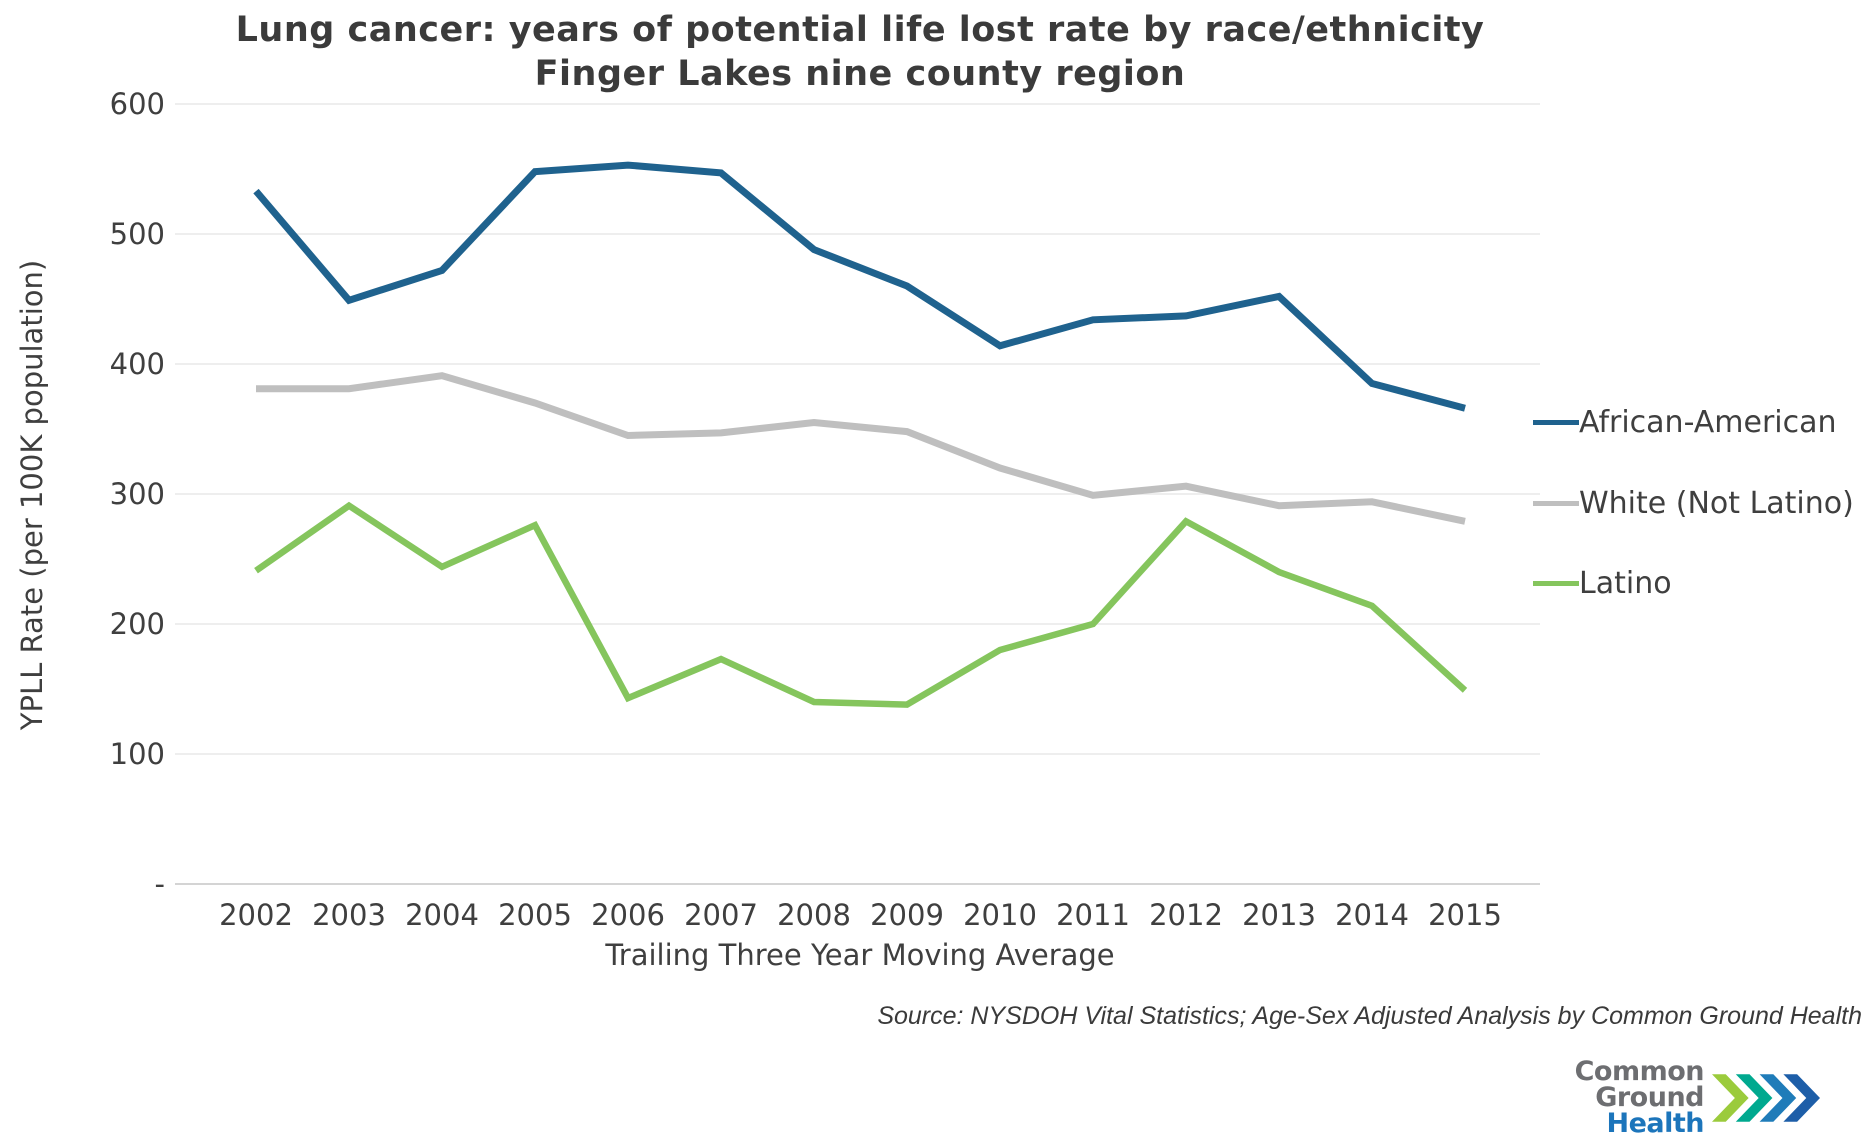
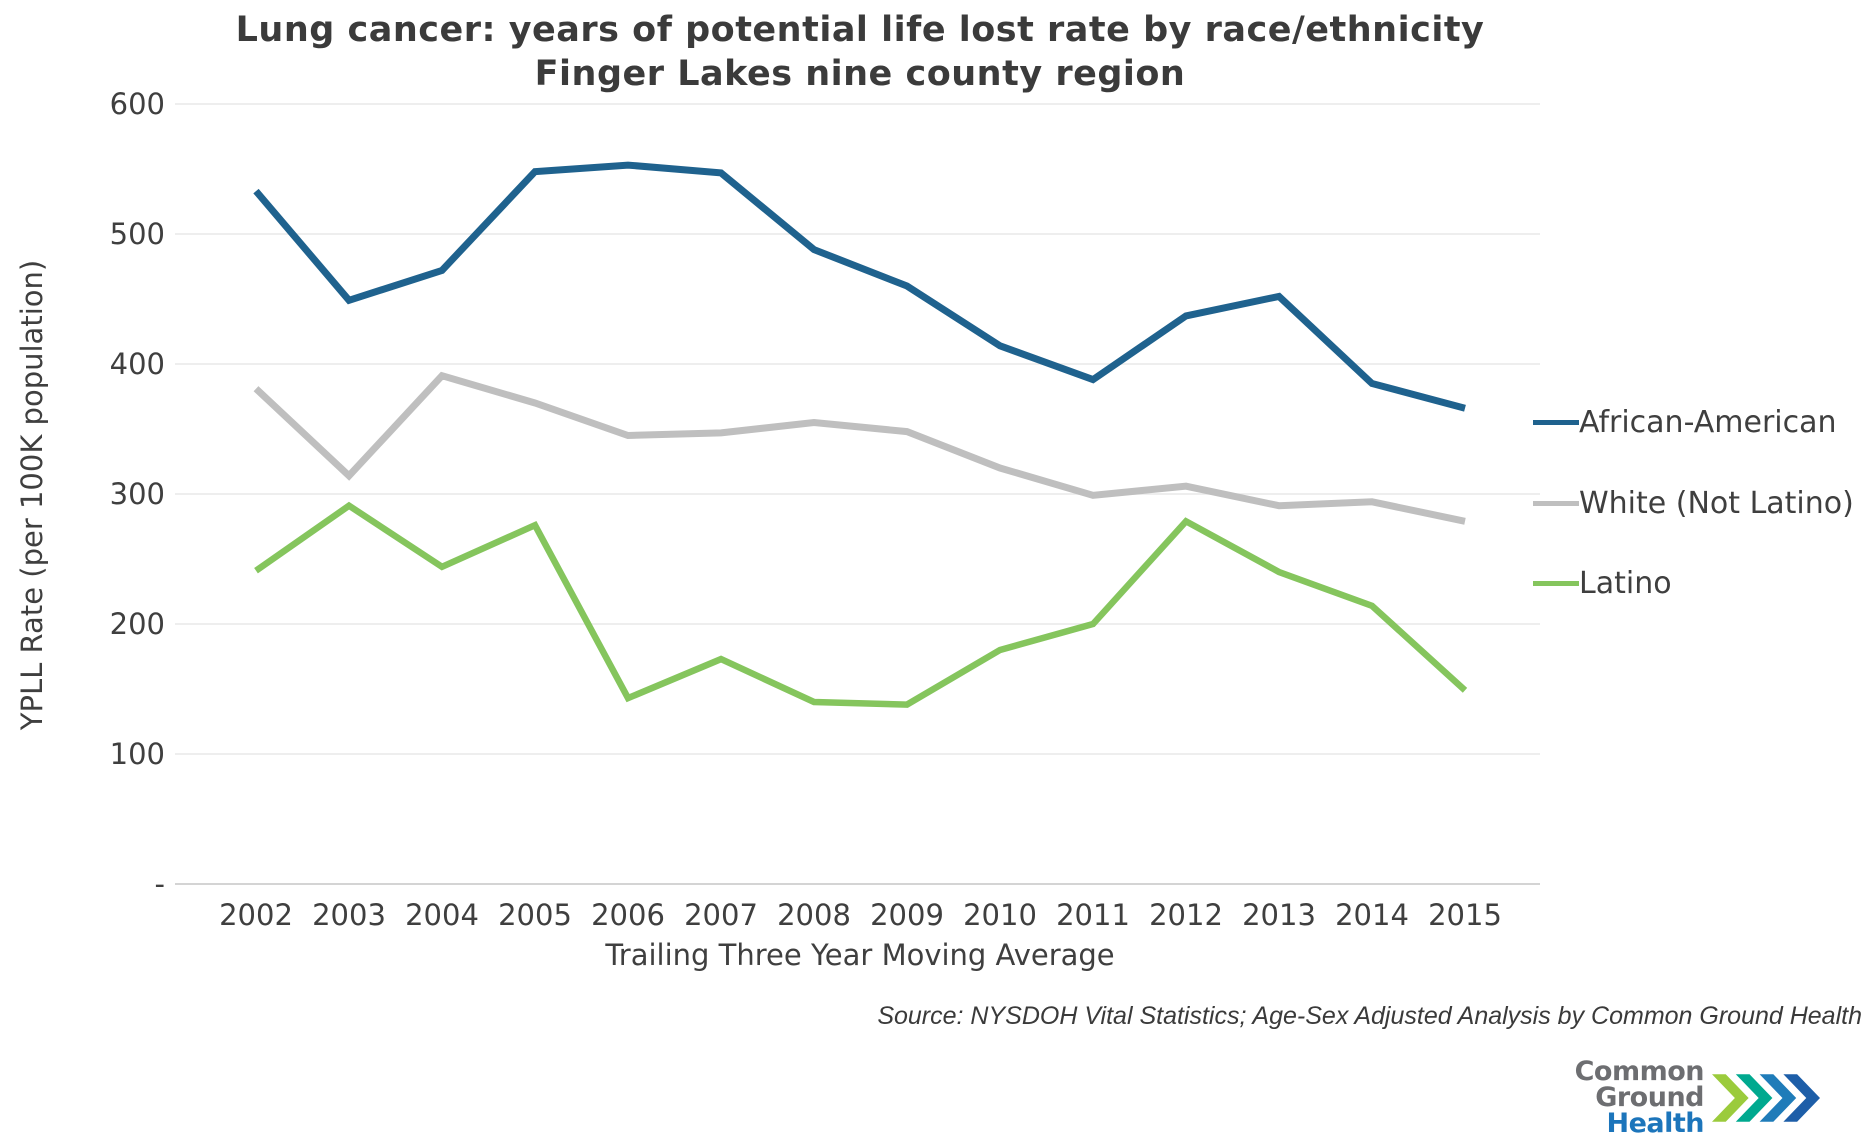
White (Not Latino)/2003: 381 -> 314
African-American/2011: 434 -> 388
